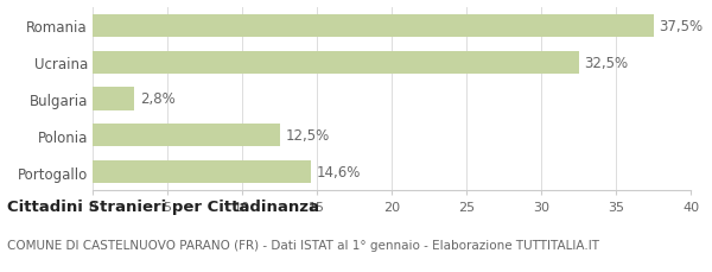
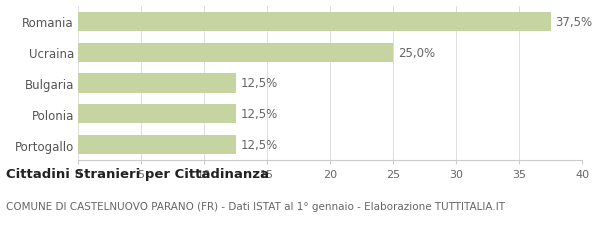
Ucraina: 32,5% -> 25,0%
Bulgaria: 2,8% -> 12,5%
Portogallo: 14,6% -> 12,5%
